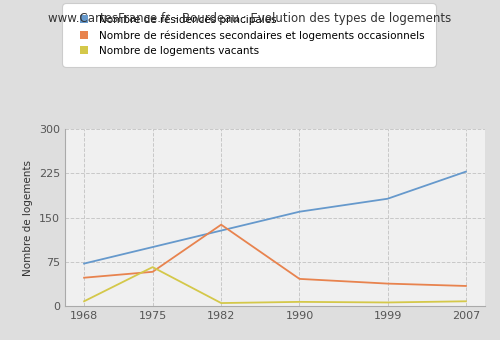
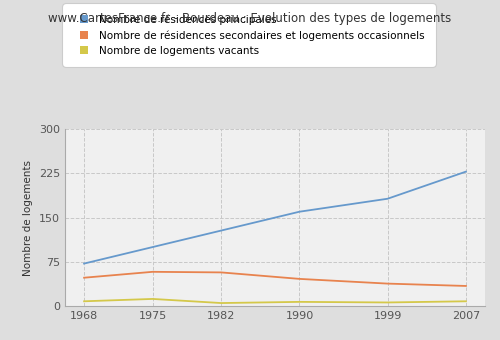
Nombre de logements vacants/1975: 66 -> 12
Nombre de résidences secondaires et logements occasionnels/1982: 138 -> 57
